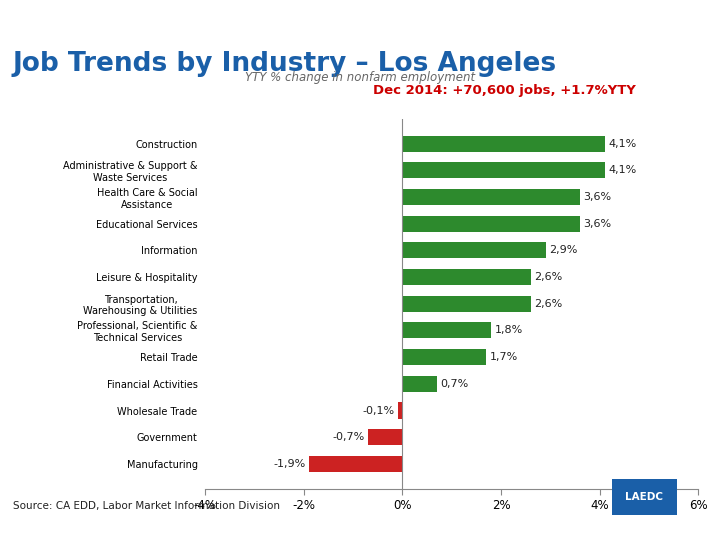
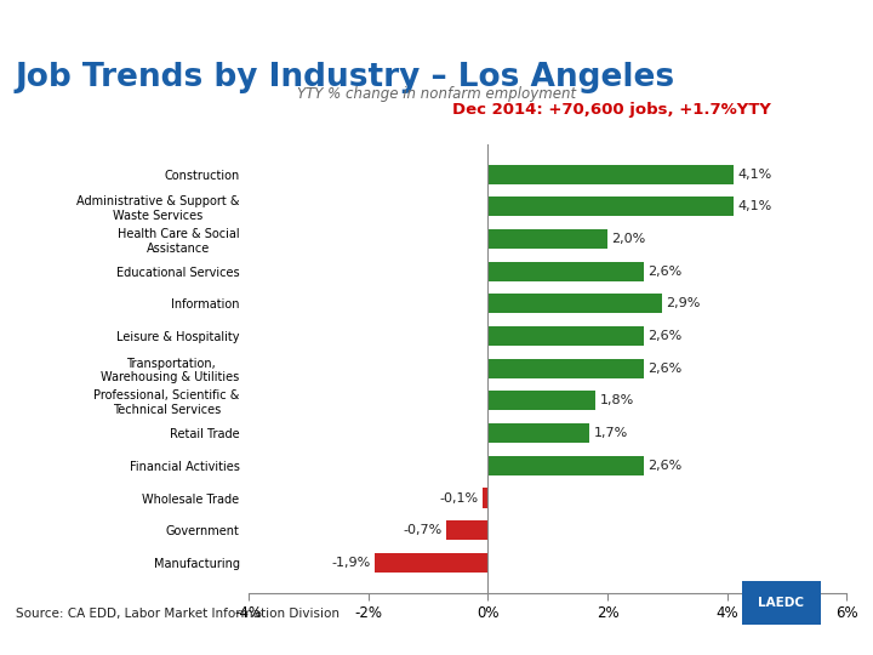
Health Care & Social Assistance: 3,6% -> 2,0%
Educational Services: 3,6% -> 2,6%
Financial Activities: 0,7% -> 2,6%
